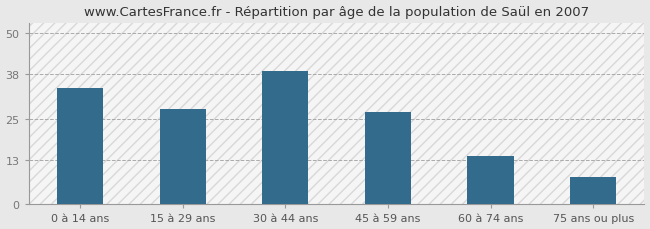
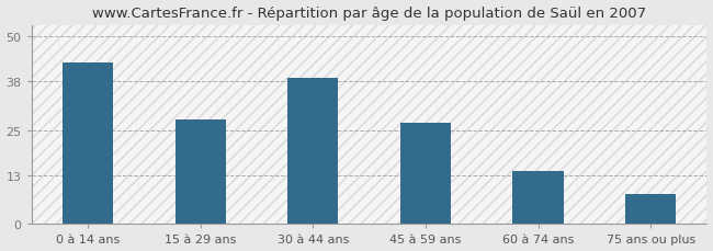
0 à 14 ans: 34 -> 43
